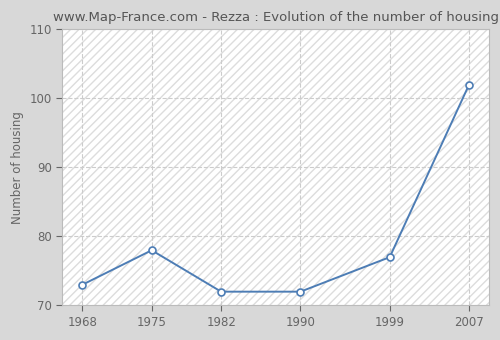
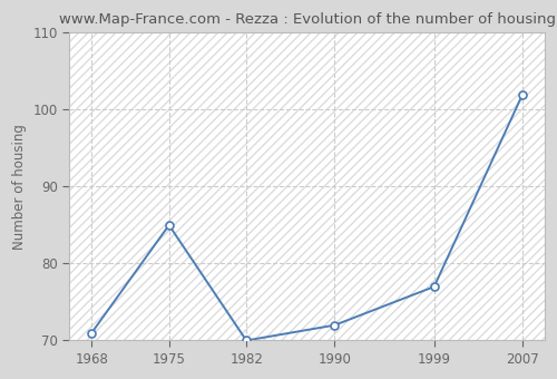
1968: 73 -> 71
1975: 78 -> 85
1982: 72 -> 70
